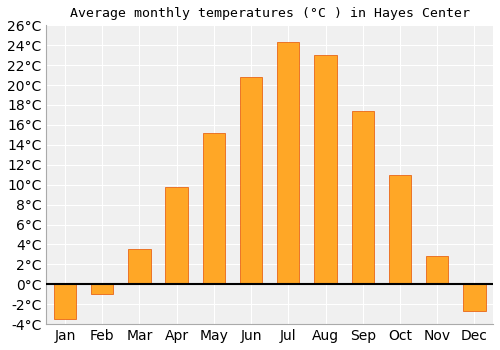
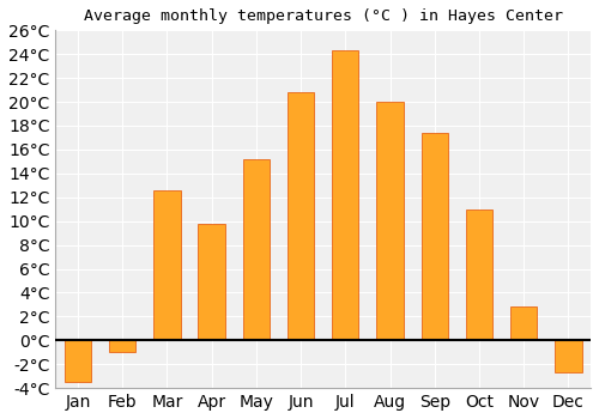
Mar: 3.5°C -> 12.6°C
Aug: 23.0°C -> 20.0°C
